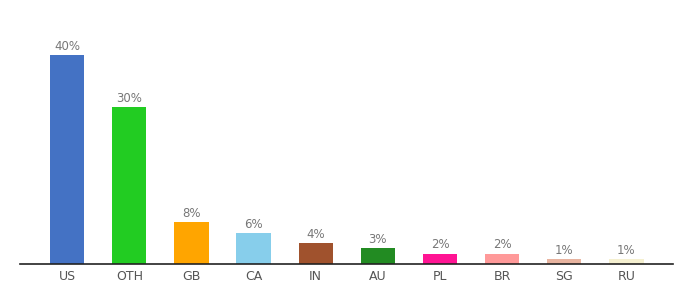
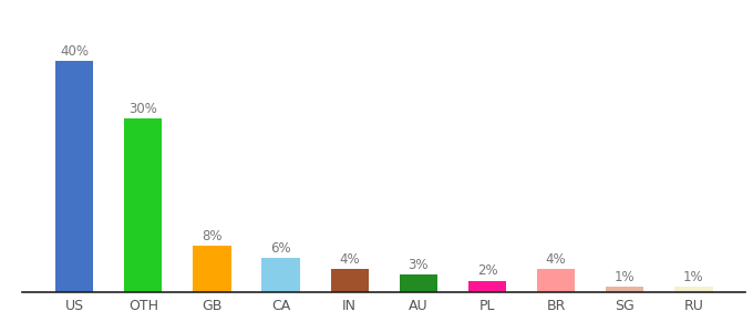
BR: 2% -> 4%
